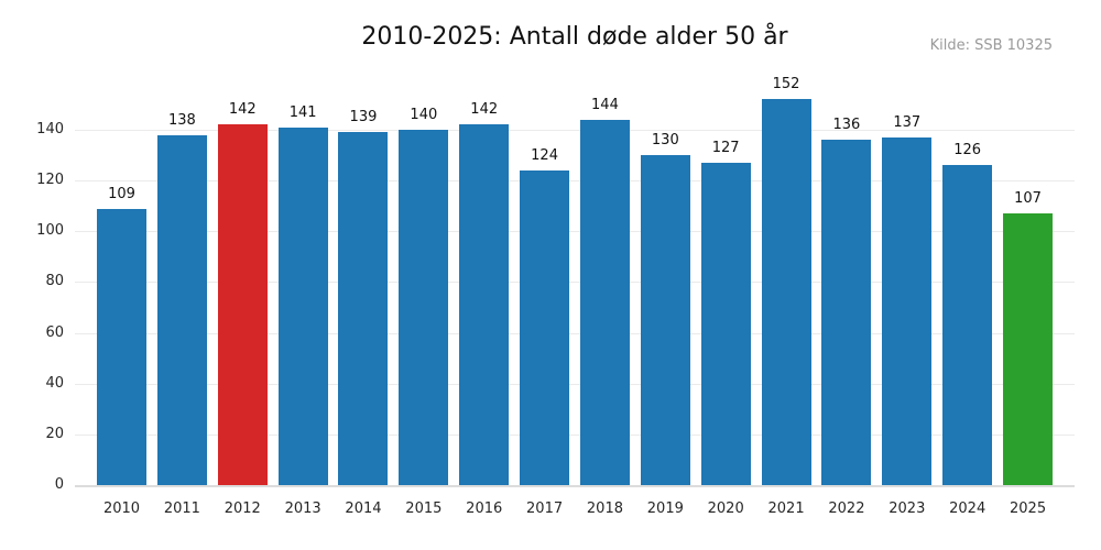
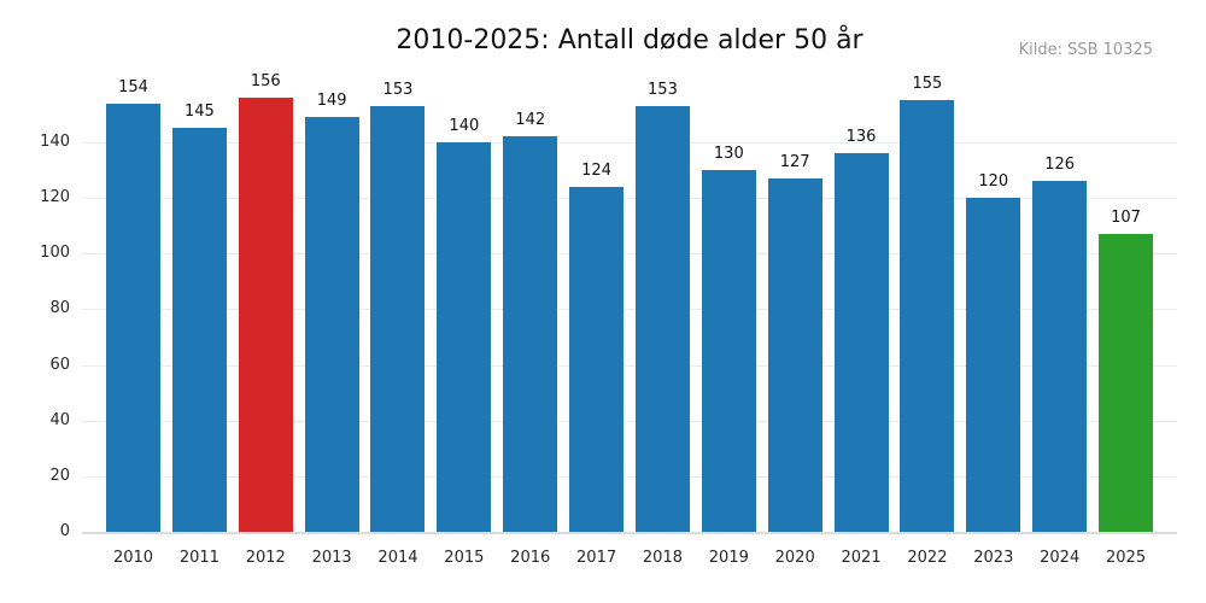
2010: 109 -> 154
2011: 138 -> 145
2012: 142 -> 156
2013: 141 -> 149
2014: 139 -> 153
2018: 144 -> 153
2021: 152 -> 136
2022: 136 -> 155
2023: 137 -> 120
